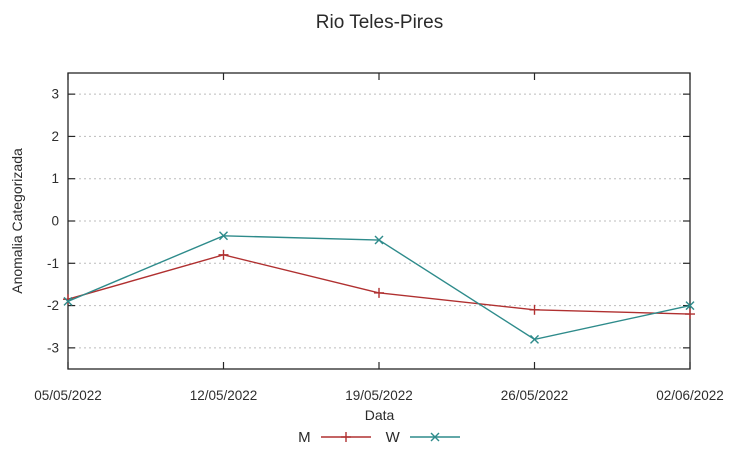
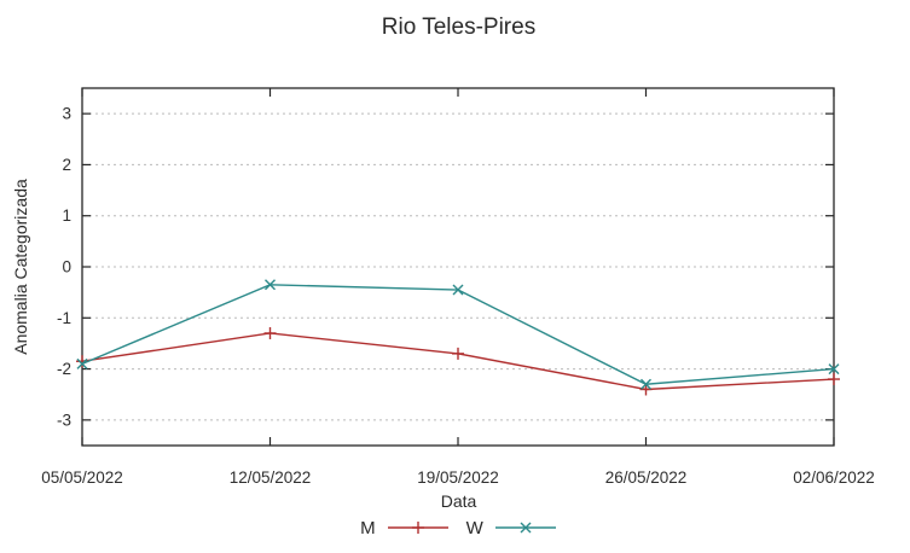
M/12/05/2022: -0.8 -> -1.3
M/26/05/2022: -2.1 -> -2.4
W/26/05/2022: -2.8 -> -2.3
